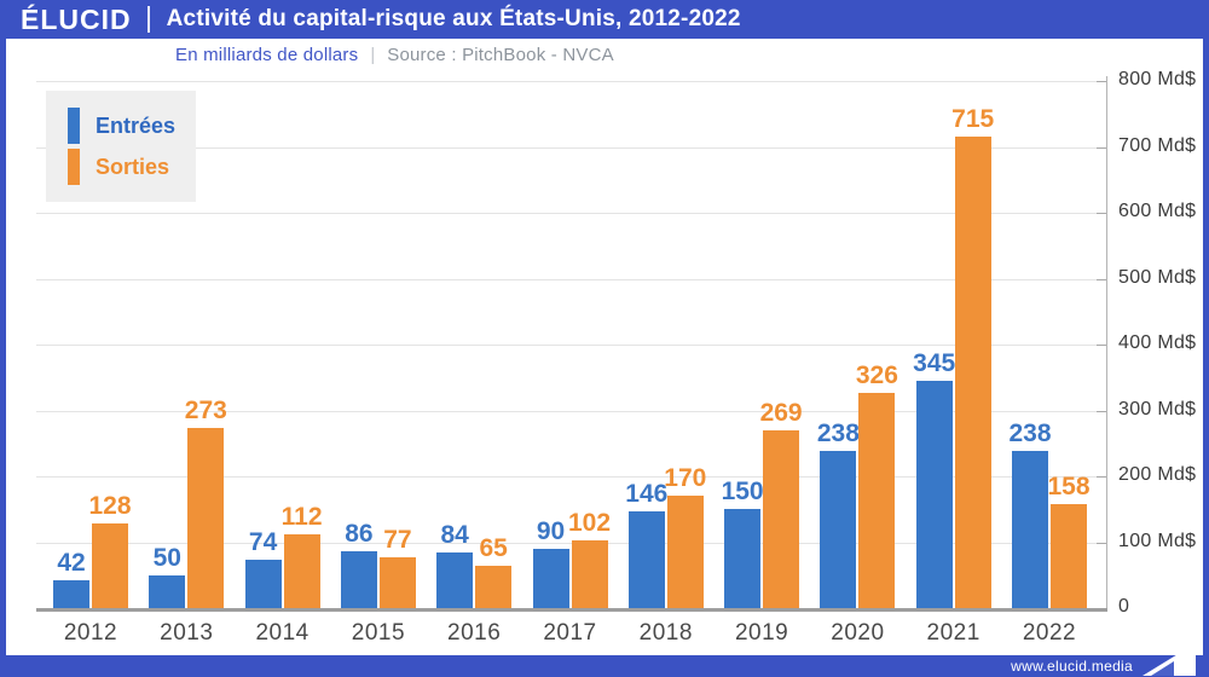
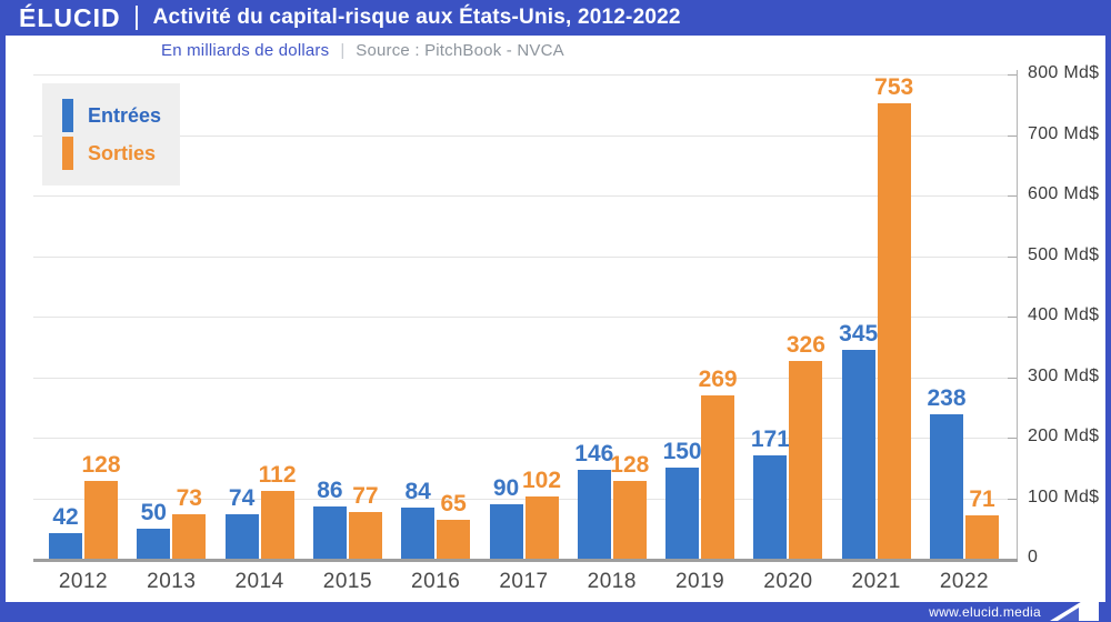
Sorties/2013: 273 -> 73
Sorties/2018: 170 -> 128
Entrées/2020: 238 -> 171
Sorties/2021: 715 -> 753
Sorties/2022: 158 -> 71
